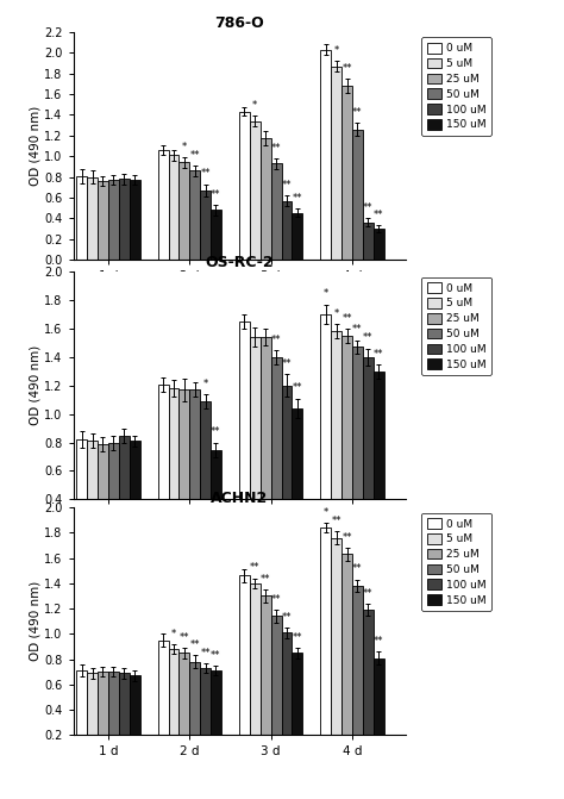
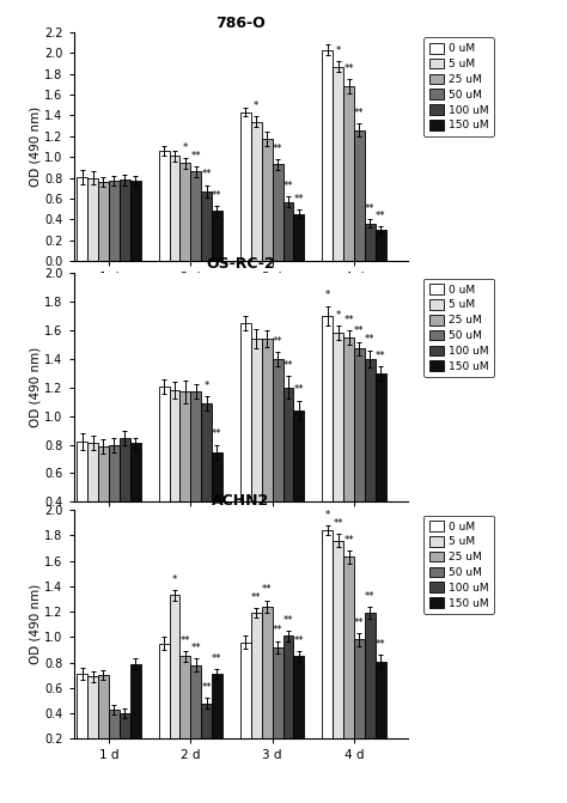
ACHN2/50 uM/1 d: 0.70 -> 0.43
ACHN2/100 uM/1 d: 0.69 -> 0.40
ACHN2/150 uM/1 d: 0.67 -> 0.79
ACHN2/5 uM/2 d: 0.88 -> 1.33
ACHN2/100 uM/2 d: 0.73 -> 0.48
ACHN2/0 uM/3 d: 1.46 -> 0.96
ACHN2/5 uM/3 d: 1.40 -> 1.19
ACHN2/25 uM/3 d: 1.30 -> 1.24
ACHN2/50 uM/3 d: 1.14 -> 0.92
ACHN2/50 uM/4 d: 1.38 -> 0.98
